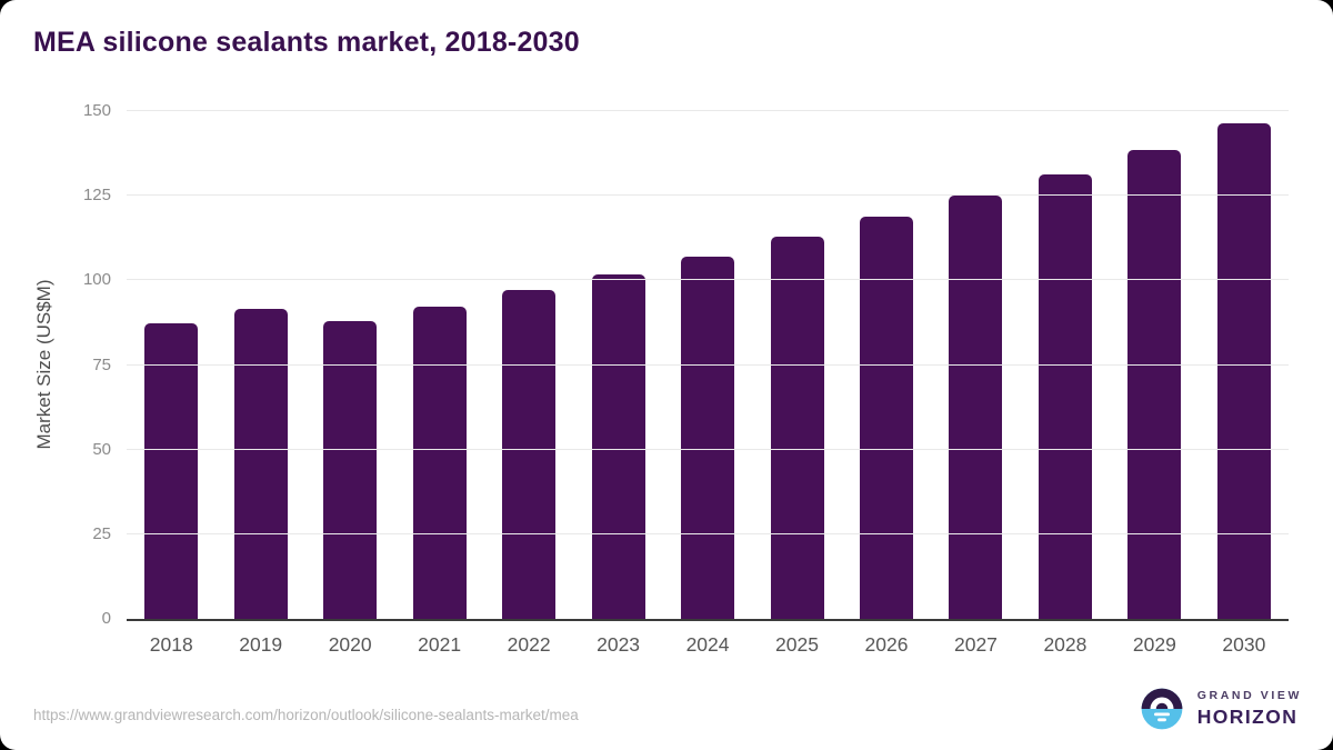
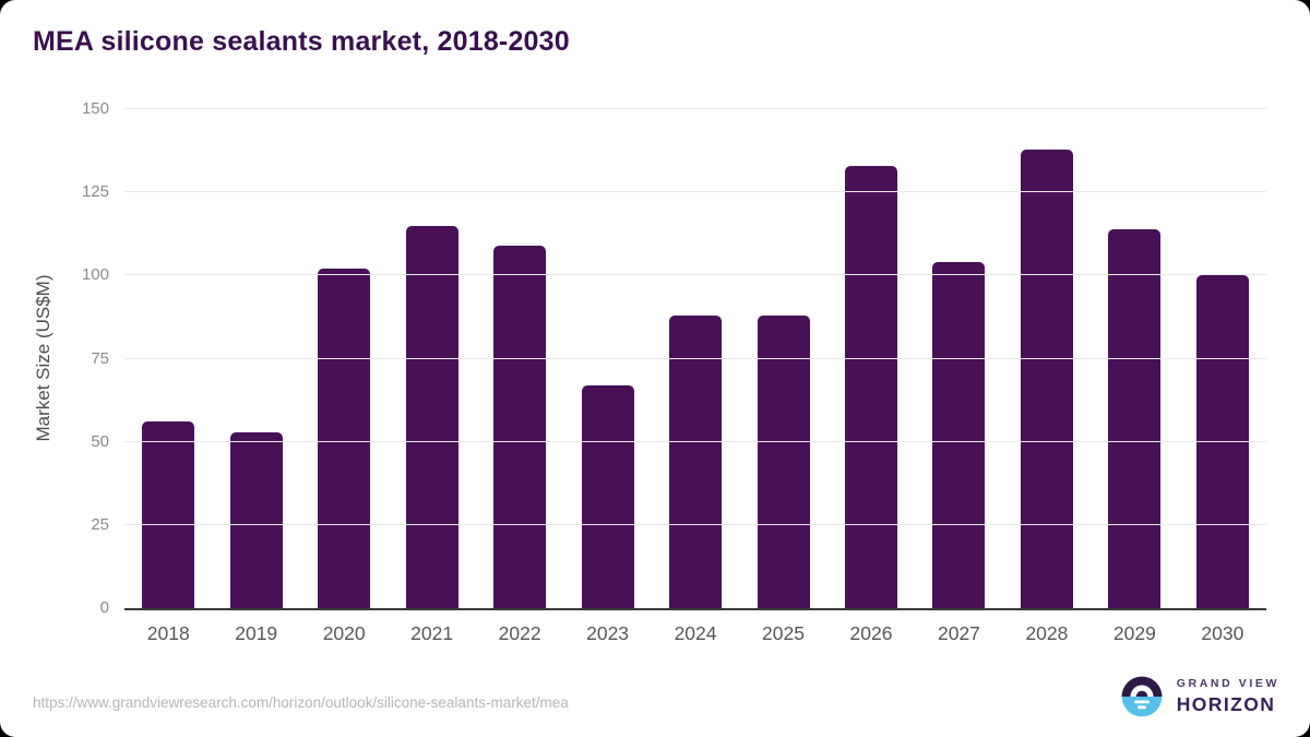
2018: 87 -> 56
2019: 92 -> 53
2020: 88 -> 102
2021: 92 -> 115
2022: 97 -> 109
2023: 102 -> 67
2024: 107 -> 88
2025: 113 -> 88
2026: 119 -> 133
2027: 125 -> 104
2028: 131 -> 138
2029: 139 -> 114
2030: 146 -> 100
